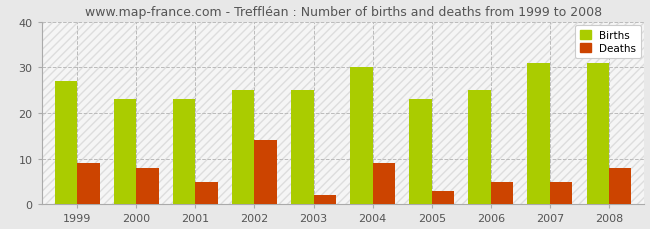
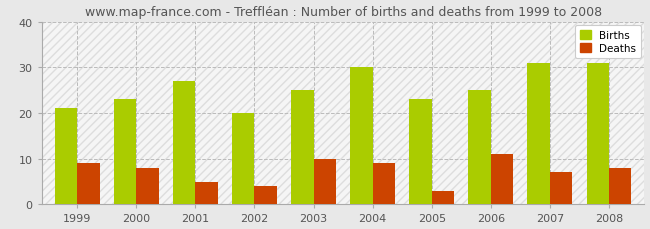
Births/1999: 27 -> 21
Births/2001: 23 -> 27
Births/2002: 25 -> 20
Deaths/2002: 14 -> 4
Deaths/2003: 2 -> 10
Deaths/2006: 5 -> 11
Deaths/2007: 5 -> 7
